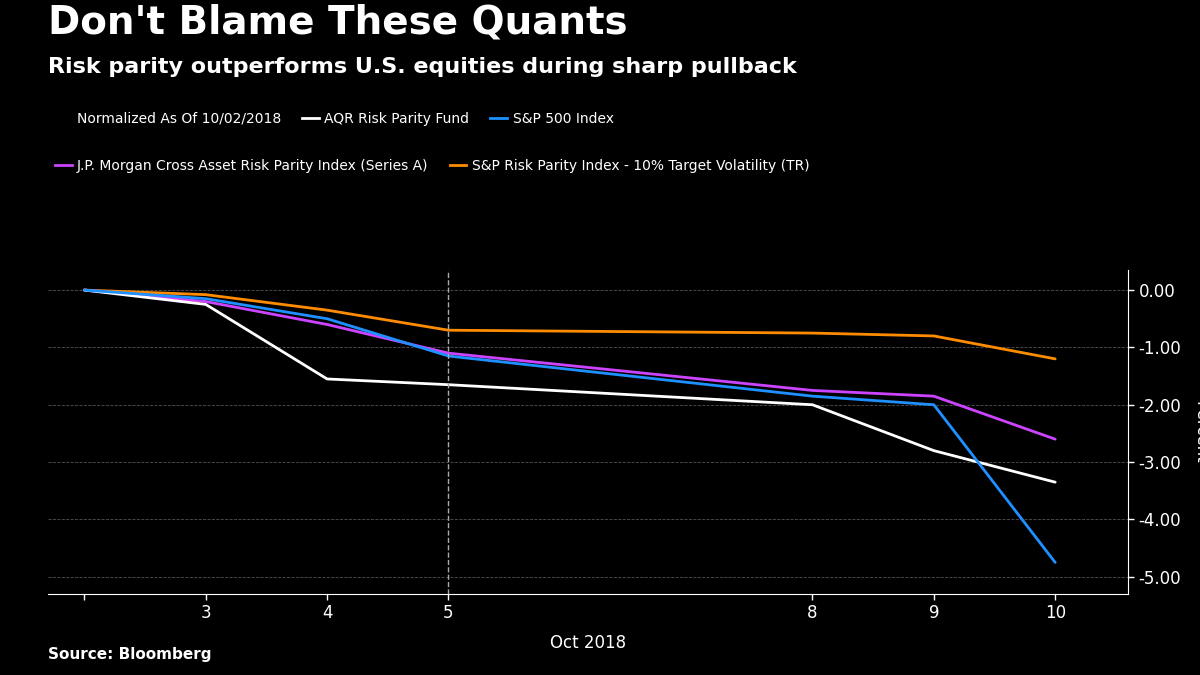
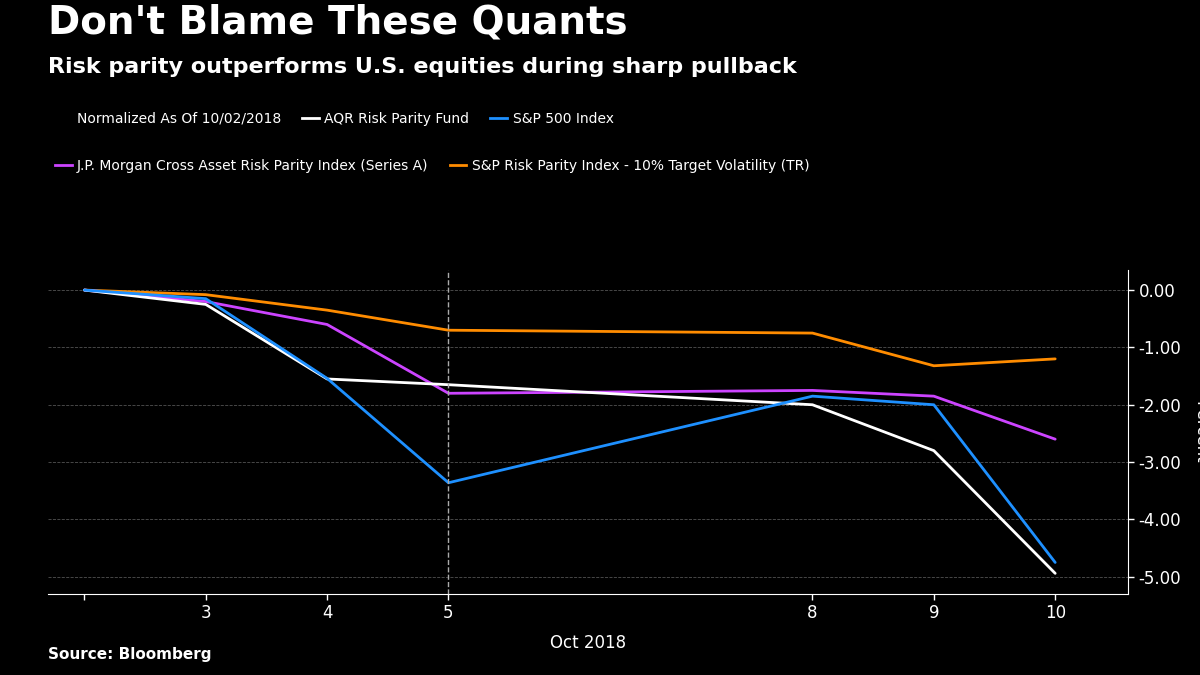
S&P 500 Index/4: -0.50 -> -1.54
S&P 500 Index/5: -1.15 -> -3.36
J.P. Morgan Cross Asset Risk Parity Index (Series A)/5: -1.10 -> -1.80
S&P Risk Parity Index - 10% Target Volatility (TR)/9: -0.80 -> -1.32
AQR Risk Parity Fund/10: -3.35 -> -4.94
